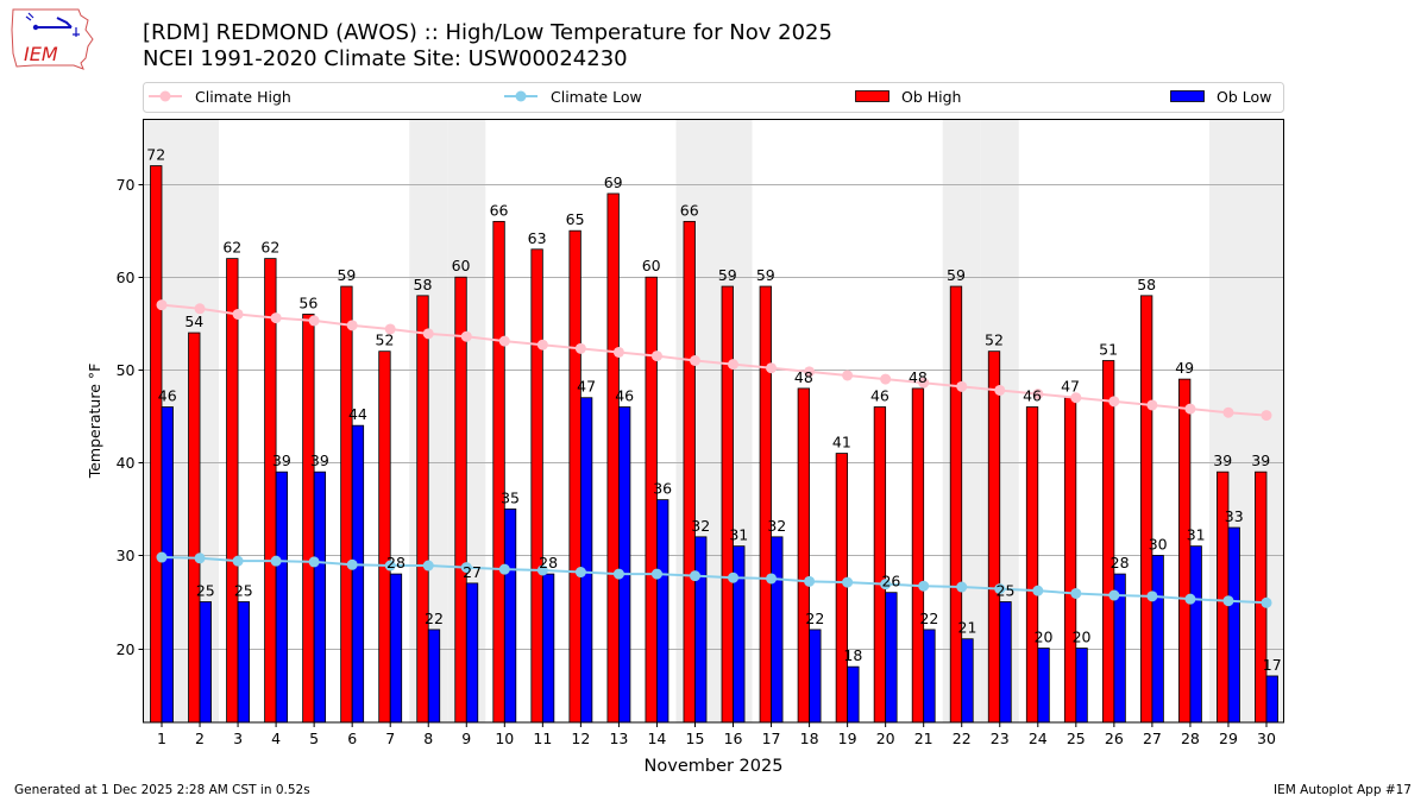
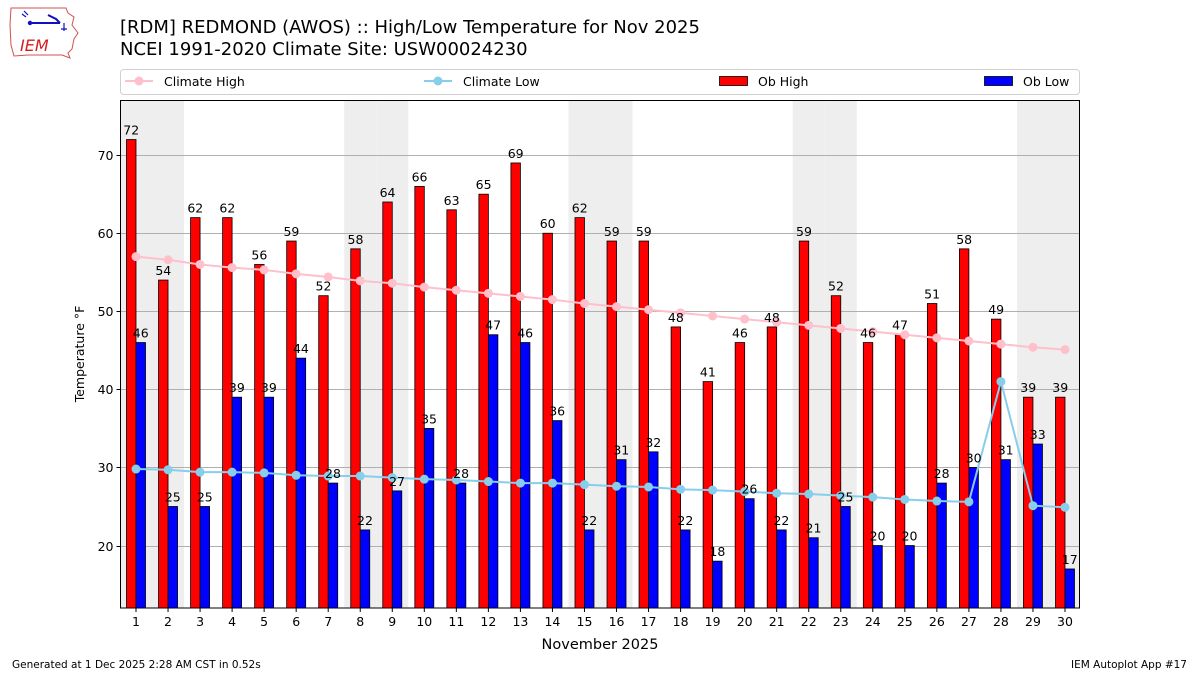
Ob High/9: 60 -> 64
Ob High/15: 66 -> 62
Ob Low/15: 32 -> 22
Climate Low/28: 25 -> 41
